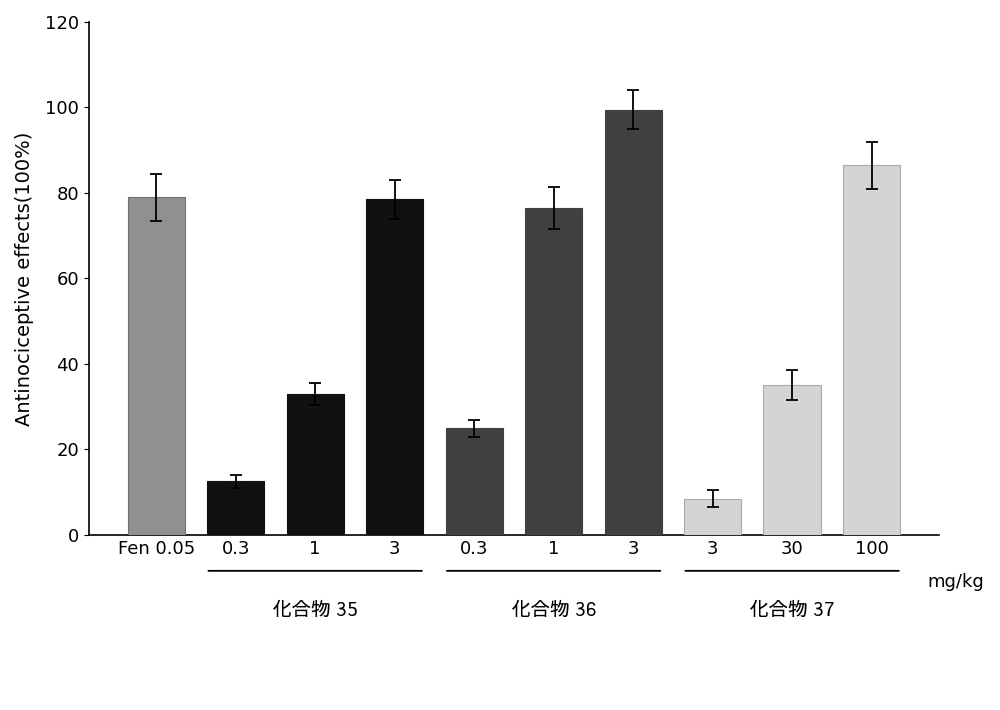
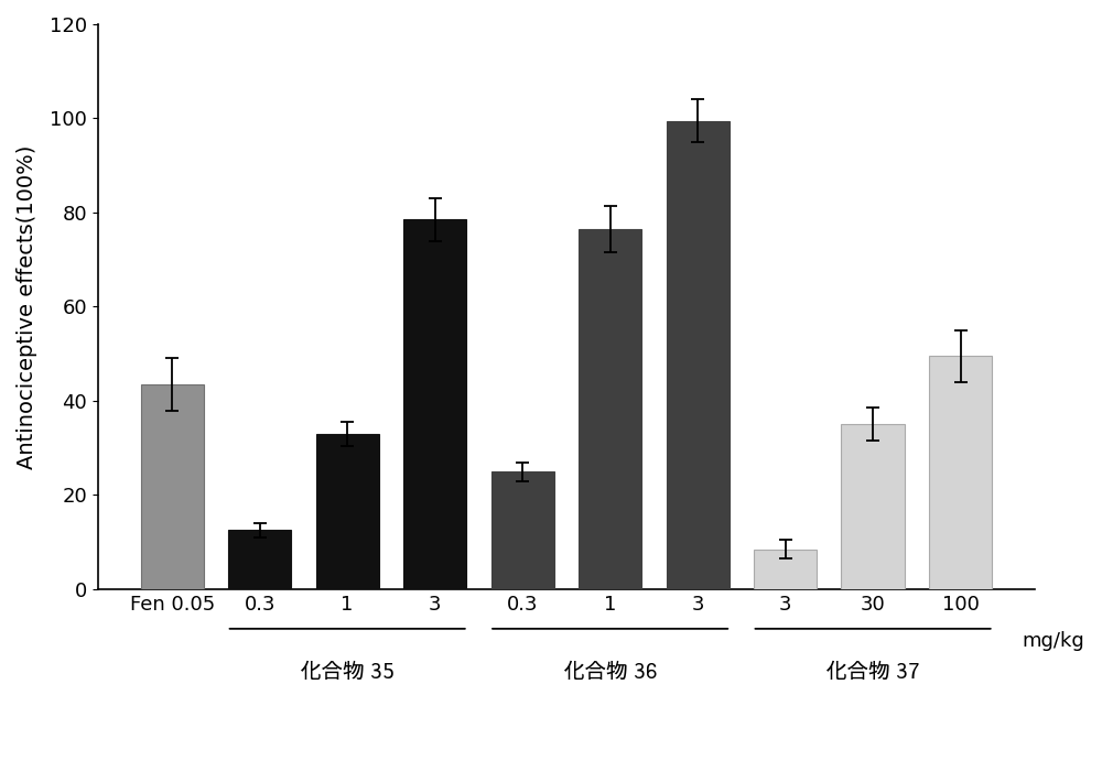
Fen 0.05: 79.0 -> 43.5
100: 86.5 -> 49.5
